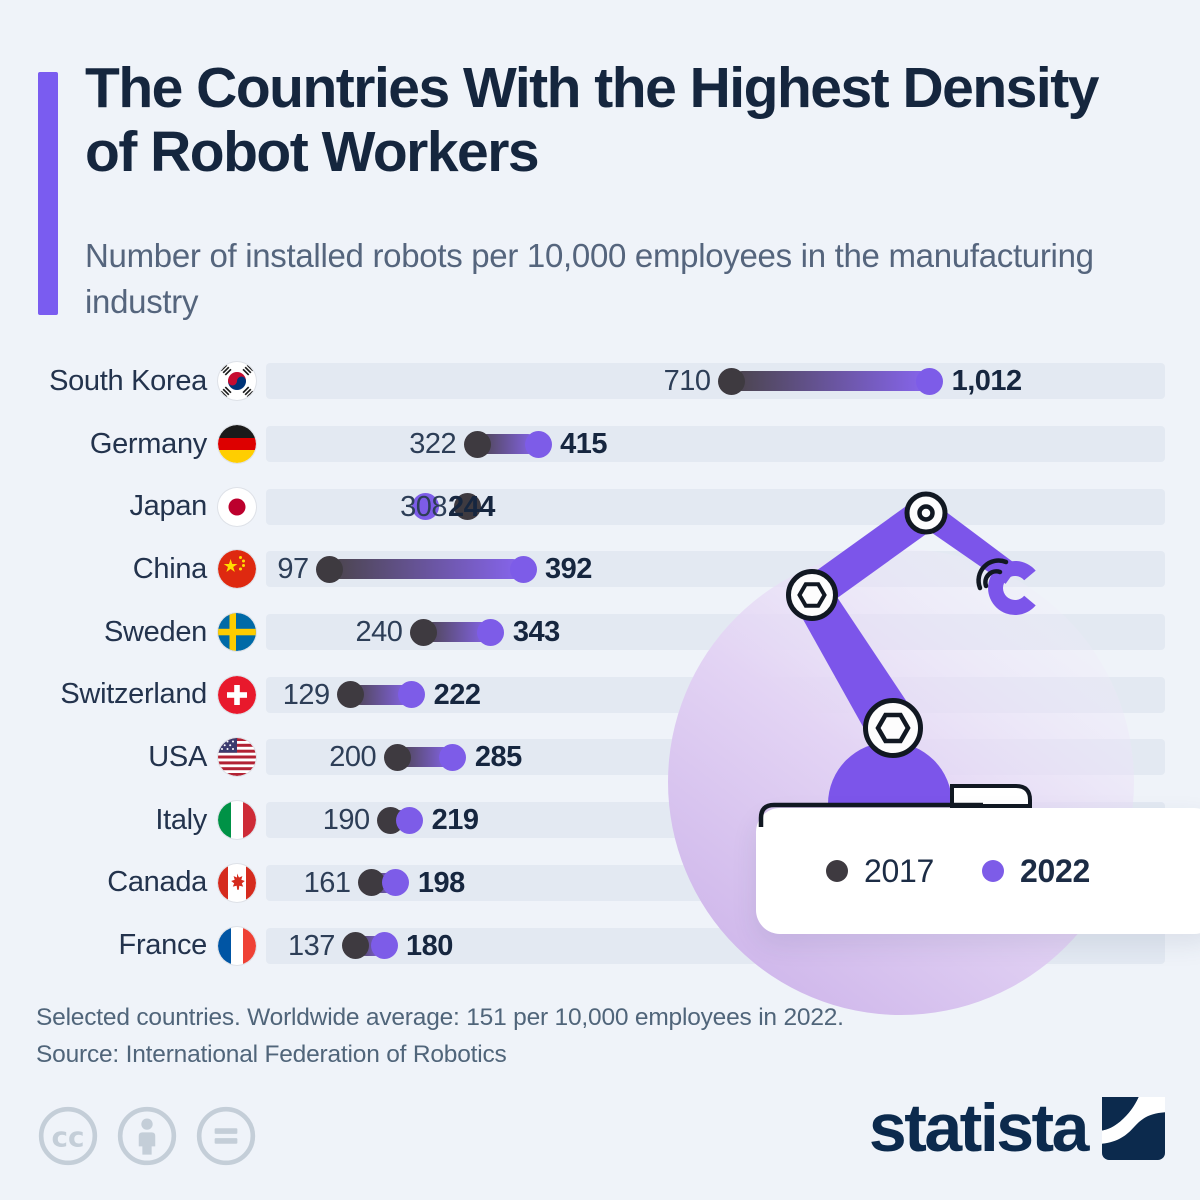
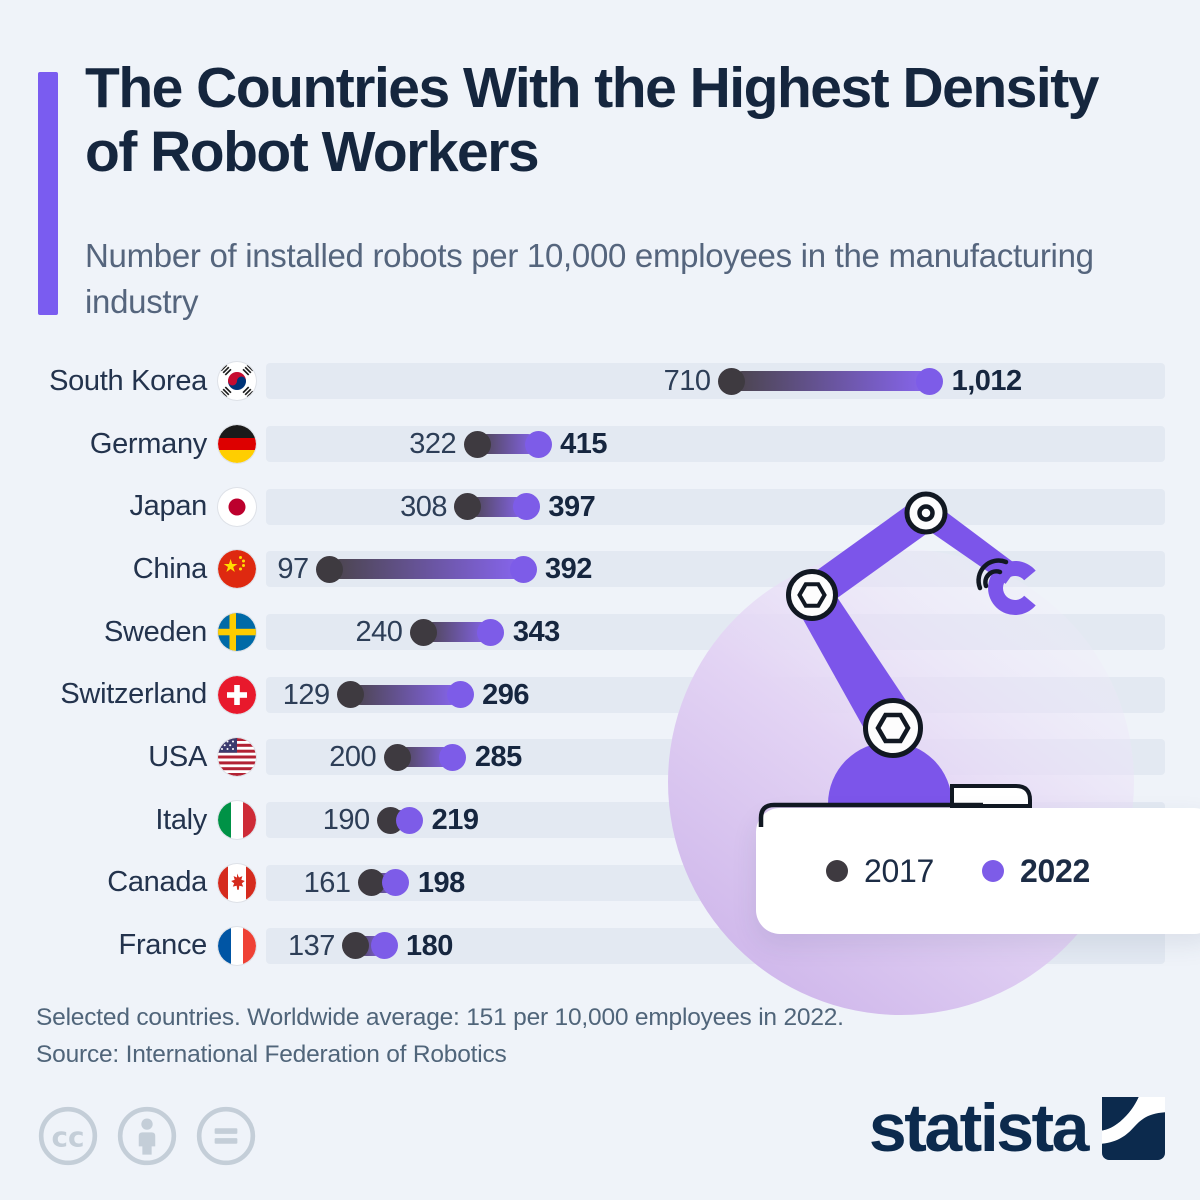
2022/Japan: 244 -> 397
2022/Switzerland: 222 -> 296
